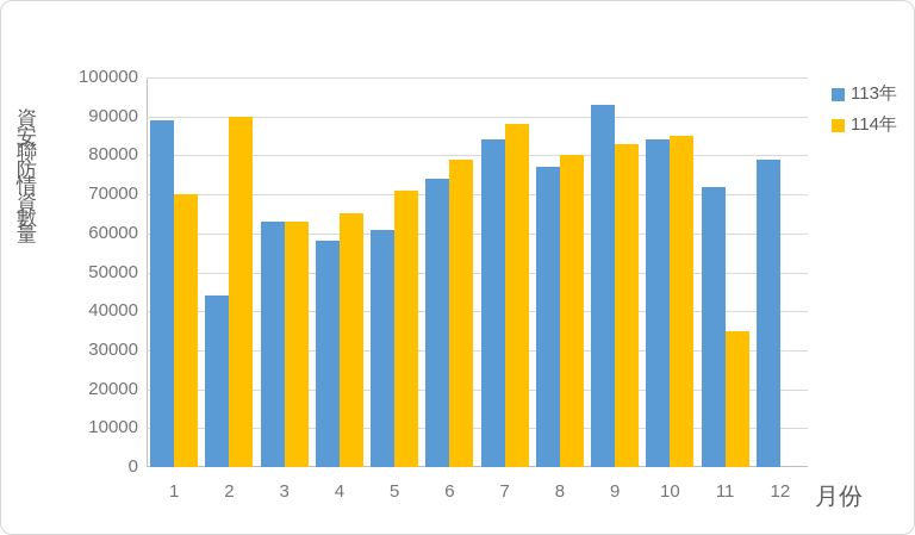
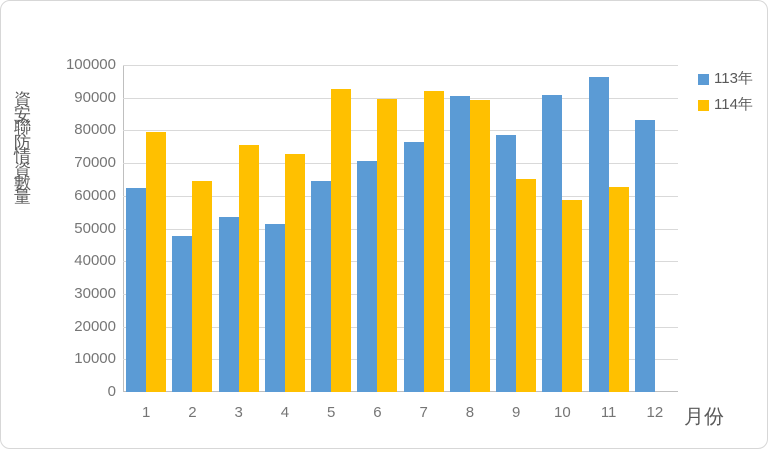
113年/1: 89000 -> 62000
114年/1: 70000 -> 80000
113年/2: 44000 -> 48000
114年/2: 90000 -> 64000
113年/3: 63000 -> 54000
114年/3: 63000 -> 75000
113年/4: 58000 -> 51000
114年/4: 65000 -> 73000
113年/5: 61000 -> 65000
114年/5: 71000 -> 93000
113年/6: 74000 -> 70000
114年/6: 79000 -> 90000
113年/7: 84000 -> 76000
114年/7: 88000 -> 92000
113年/8: 77000 -> 91000
114年/8: 80000 -> 89000
113年/9: 93000 -> 78000
114年/9: 83000 -> 65000
113年/10: 84000 -> 91000
114年/10: 85000 -> 59000
113年/11: 72000 -> 96000
114年/11: 35000 -> 63000
113年/12: 79000 -> 83000
